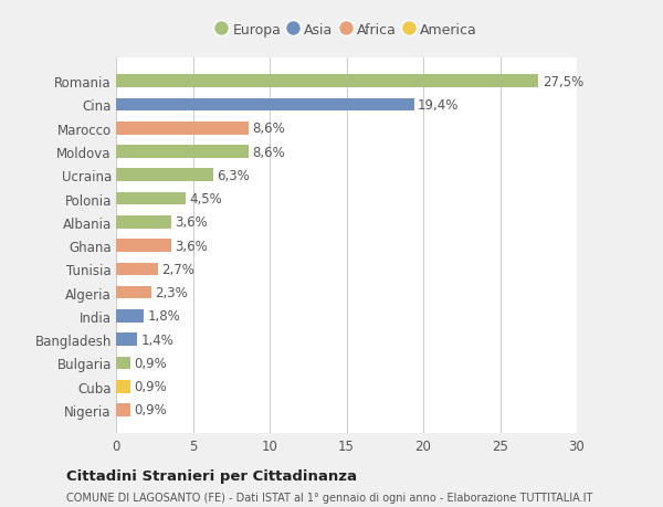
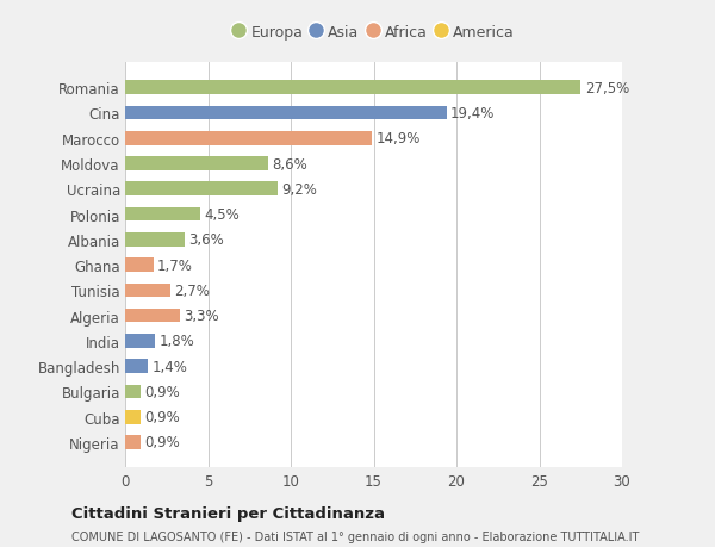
Marocco: 8,6% -> 14,9%
Ucraina: 6,3% -> 9,2%
Ghana: 3,6% -> 1,7%
Algeria: 2,3% -> 3,3%
